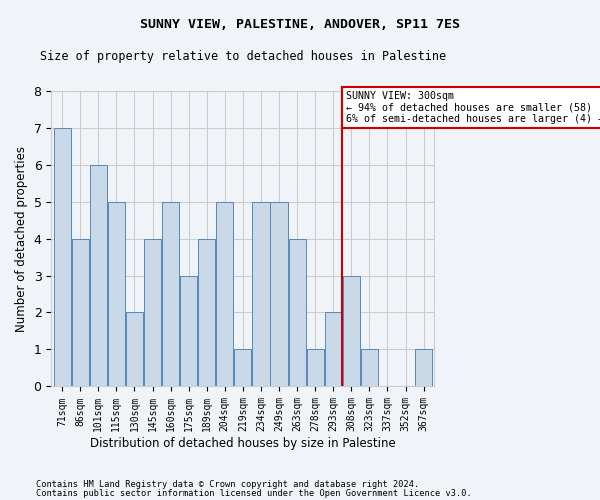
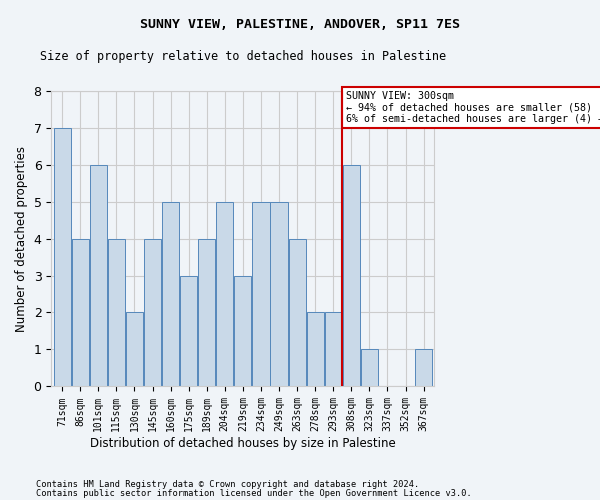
115sqm: 5 -> 4
219sqm: 1 -> 3
278sqm: 1 -> 2
308sqm: 3 -> 6
